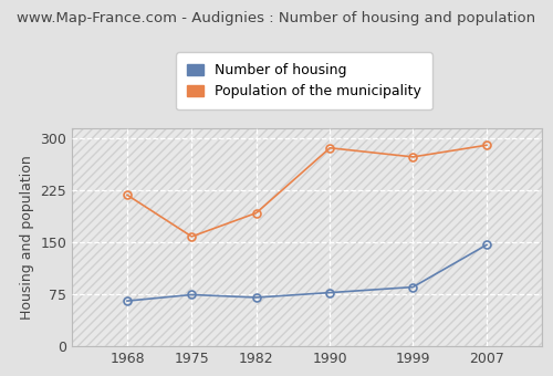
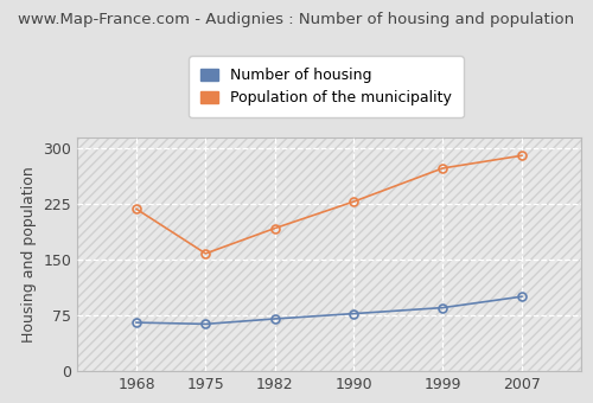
Number of housing/1975: 74 -> 63
Population of the municipality/1990: 286 -> 228
Number of housing/2007: 146 -> 100
